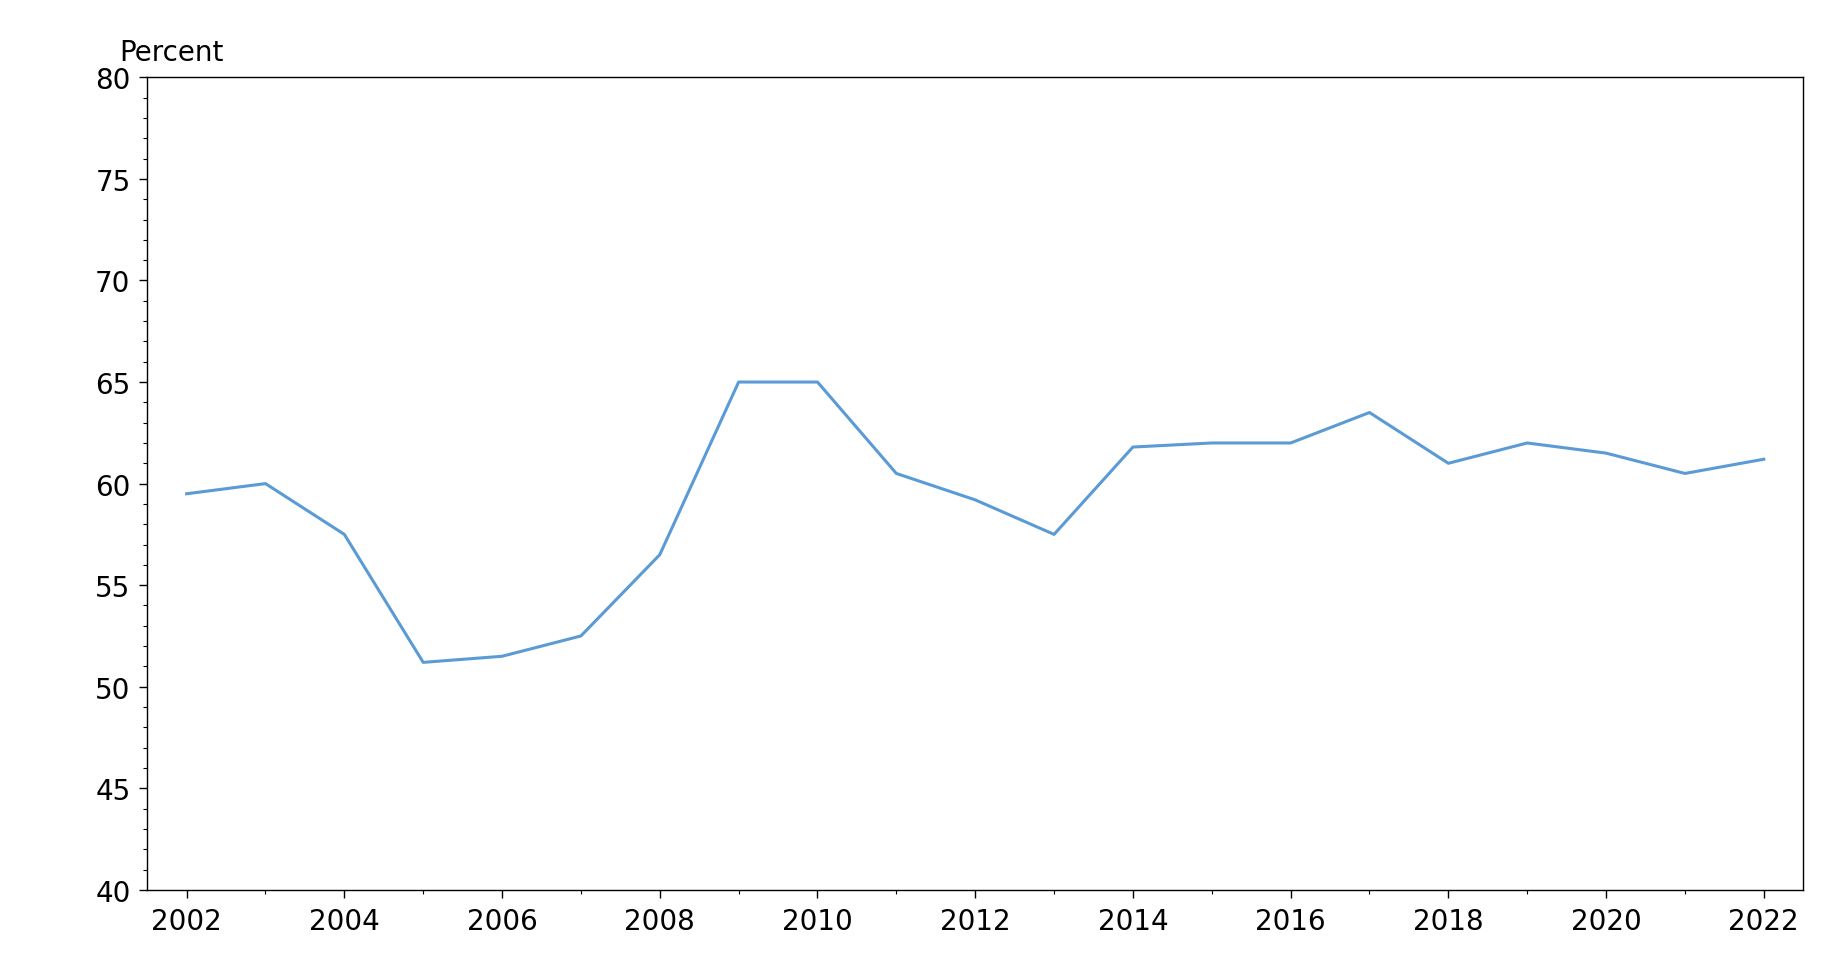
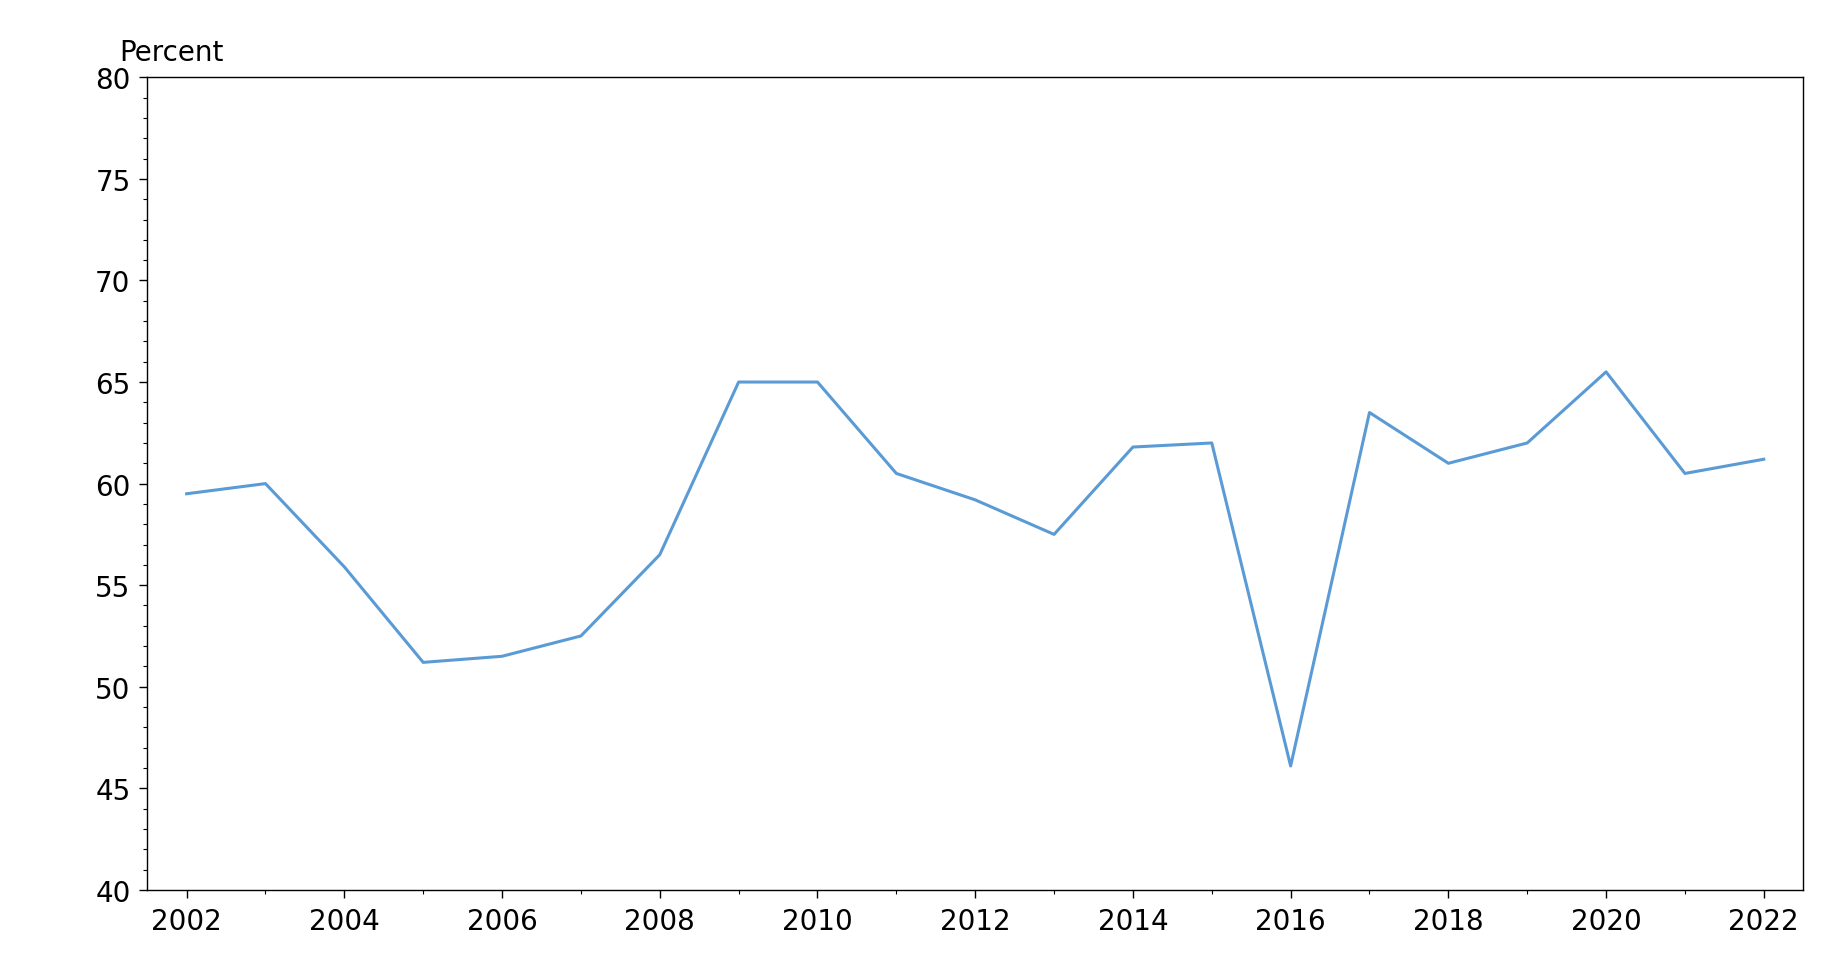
2004: 57.5 -> 55.9
2016: 62.0 -> 46.1
2020: 61.5 -> 65.5
